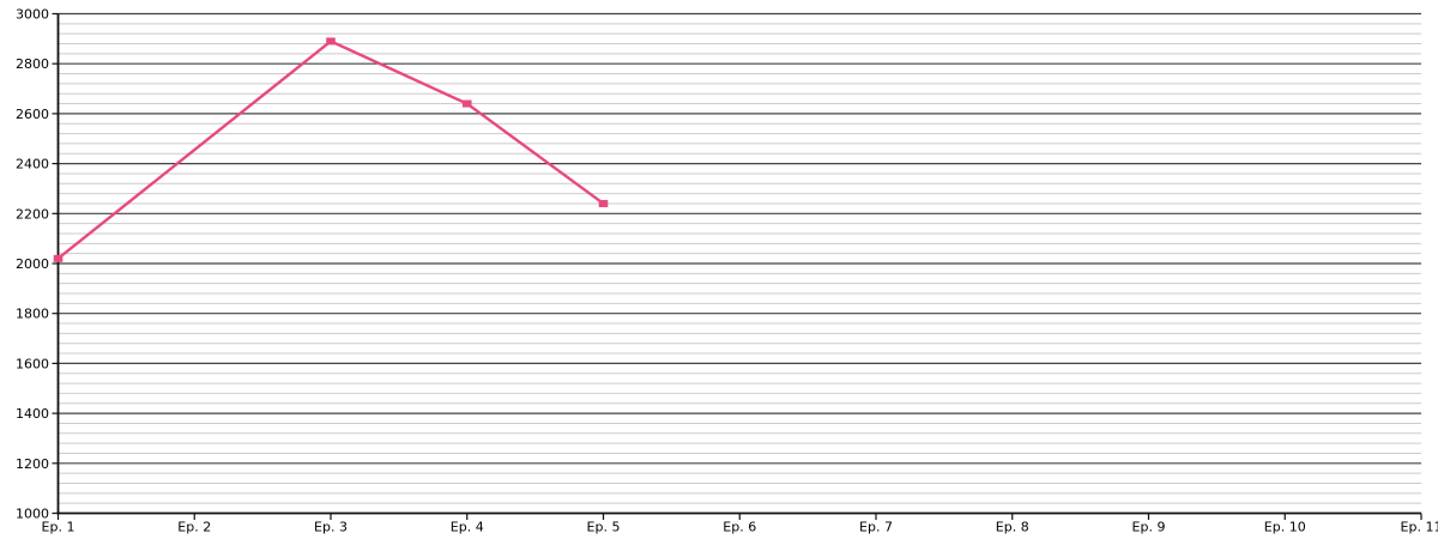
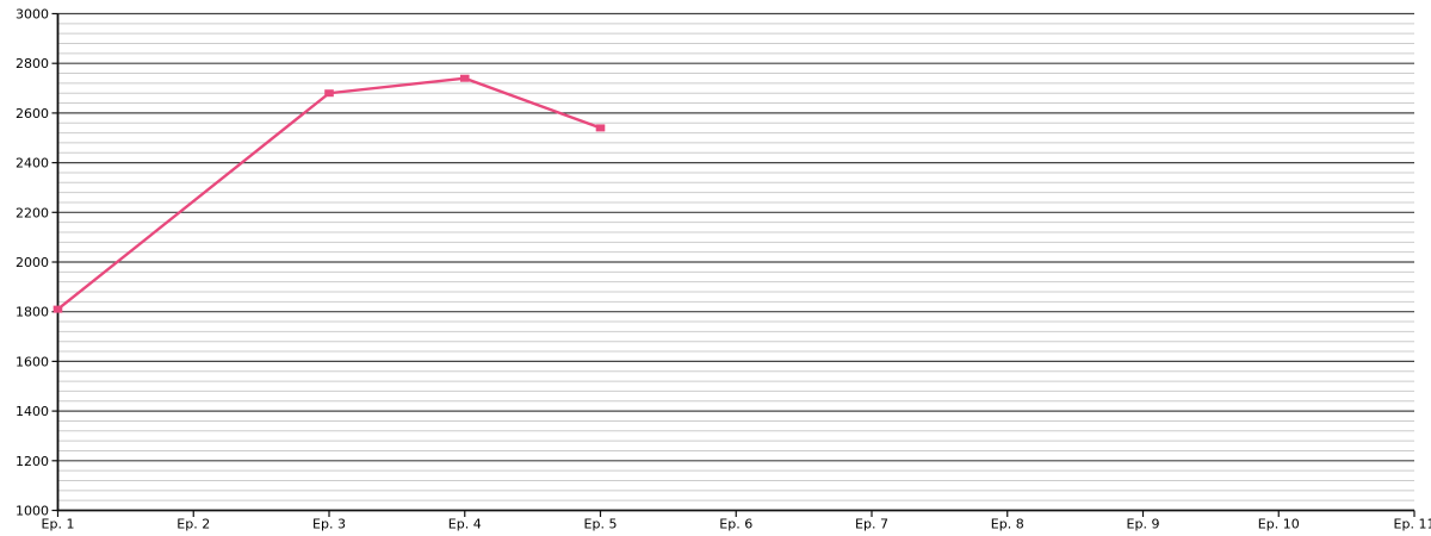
Ep. 1: 2020 -> 1810
Ep. 3: 2890 -> 2680
Ep. 4: 2640 -> 2740
Ep. 5: 2240 -> 2540
